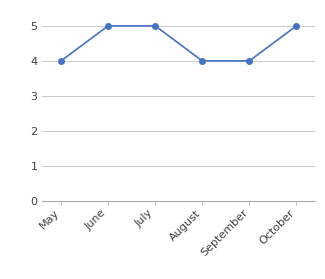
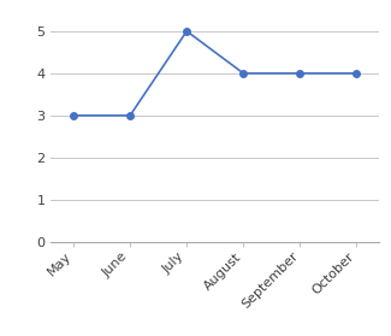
May: 4 -> 3
June: 5 -> 3
October: 5 -> 4
